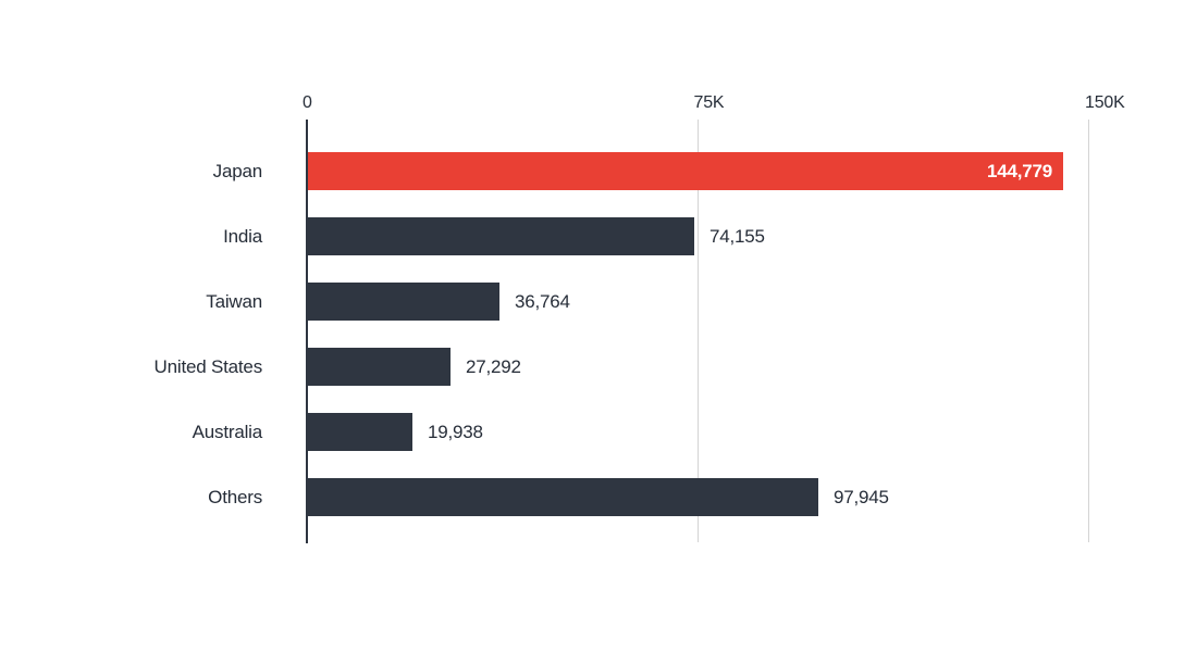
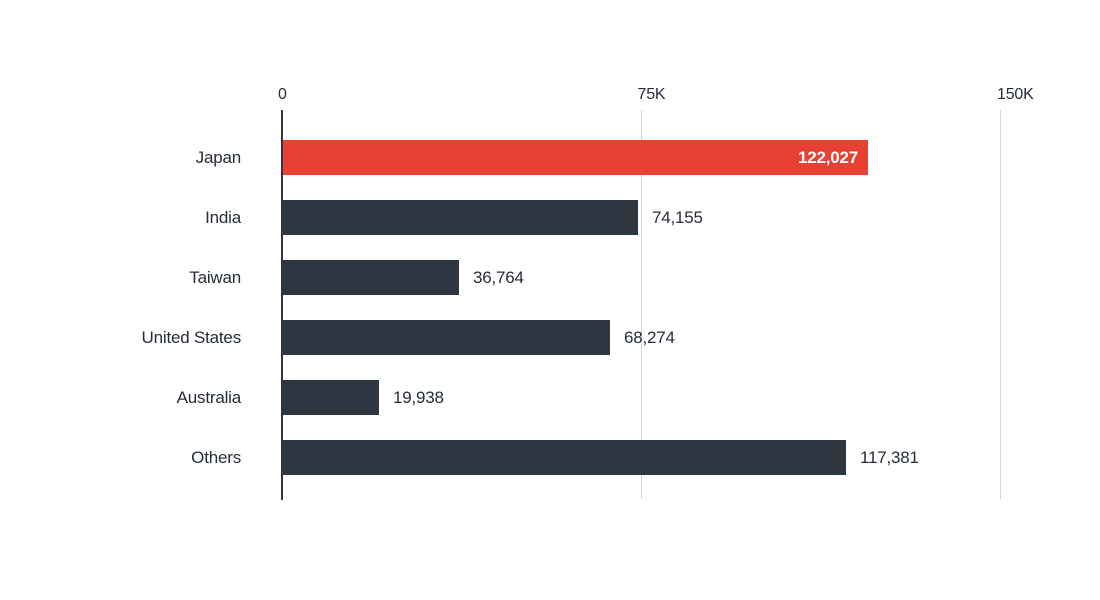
Japan: 144,779 -> 122,027
United States: 27,292 -> 68,274
Others: 97,945 -> 117,381
